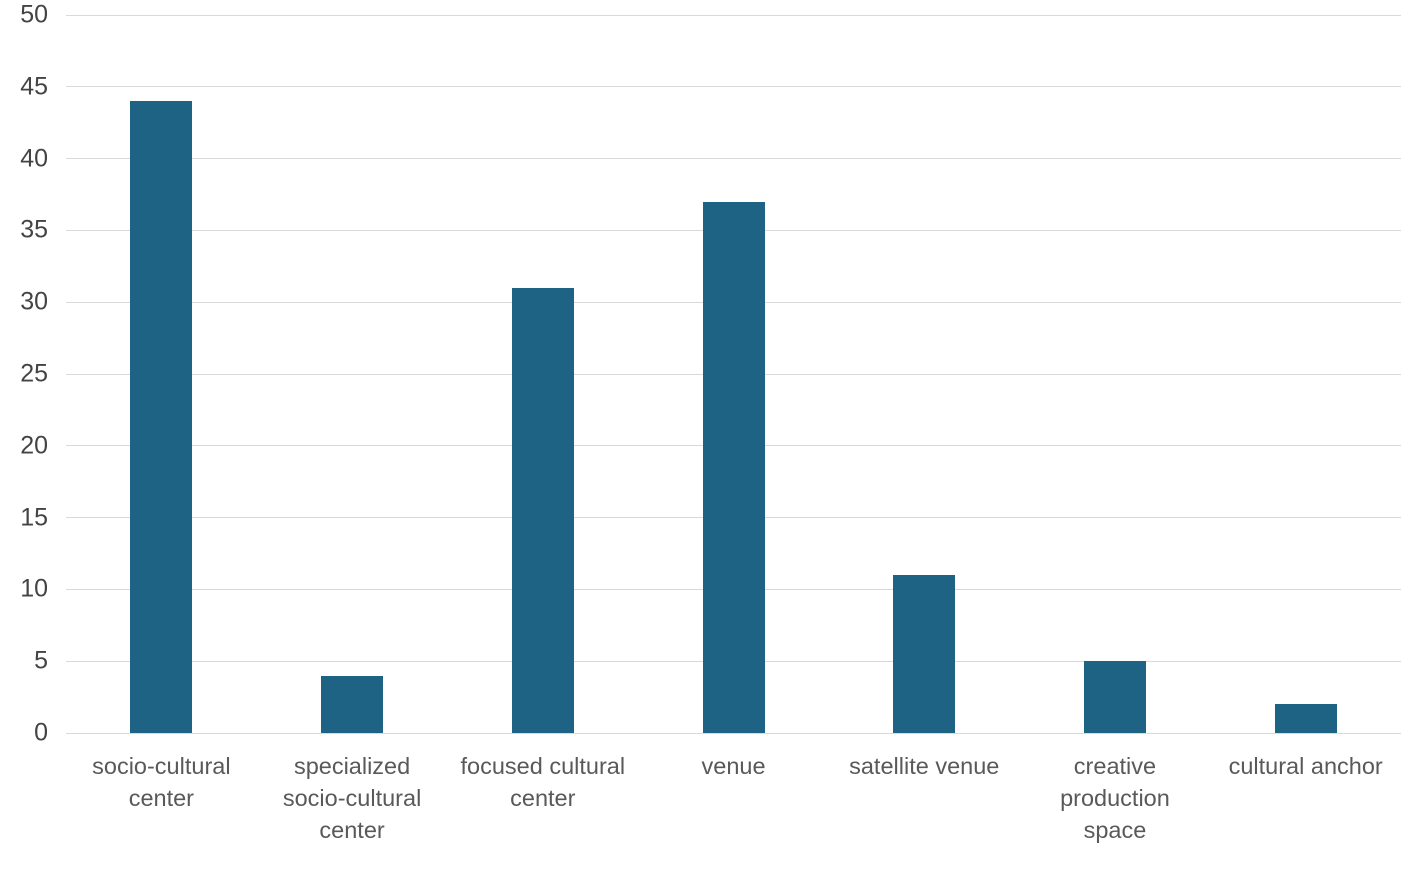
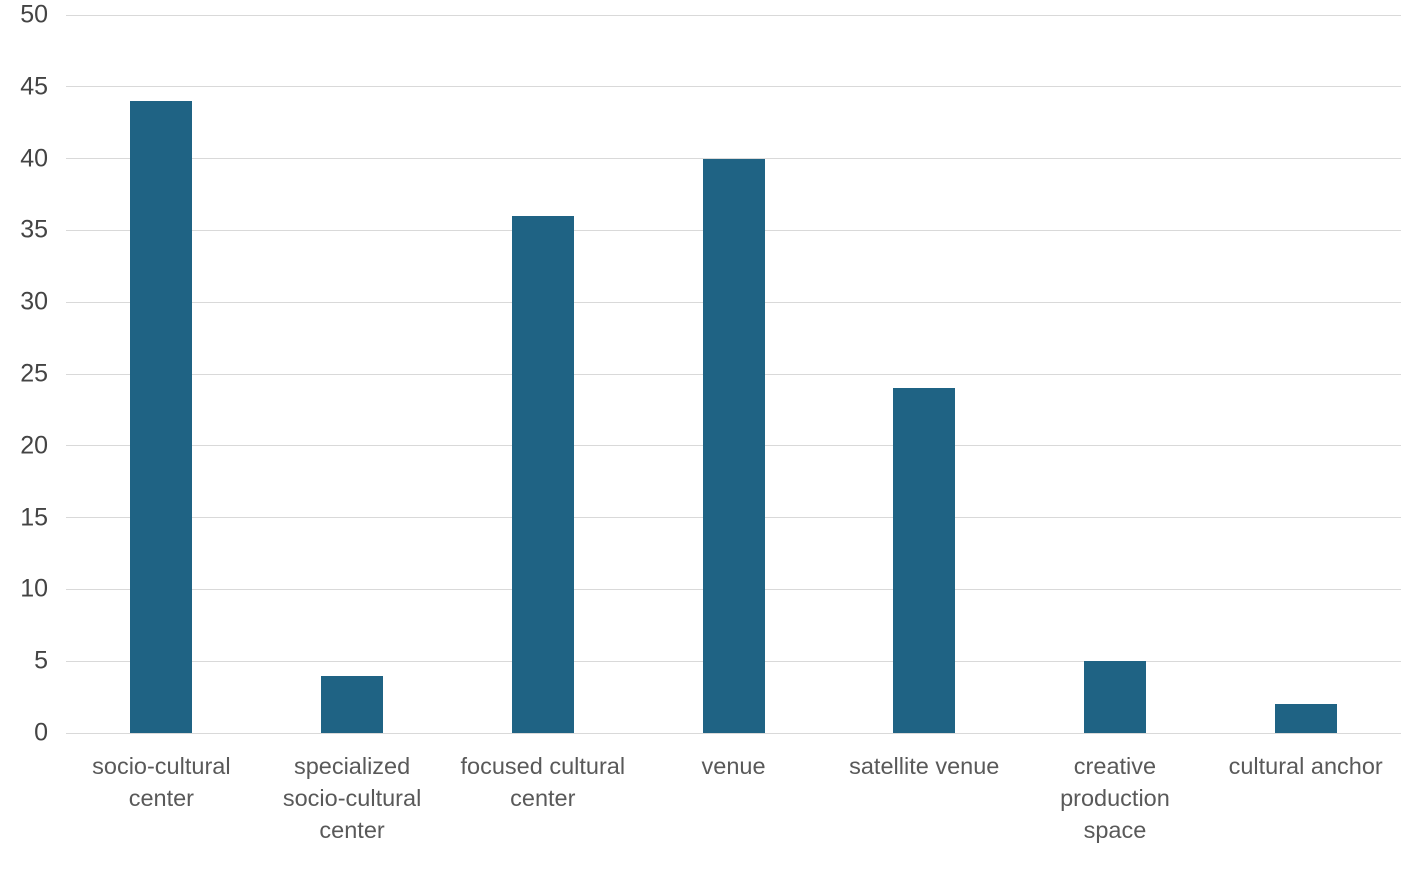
focused cultural center: 31 -> 36
venue: 37 -> 40
satellite venue: 11 -> 24
